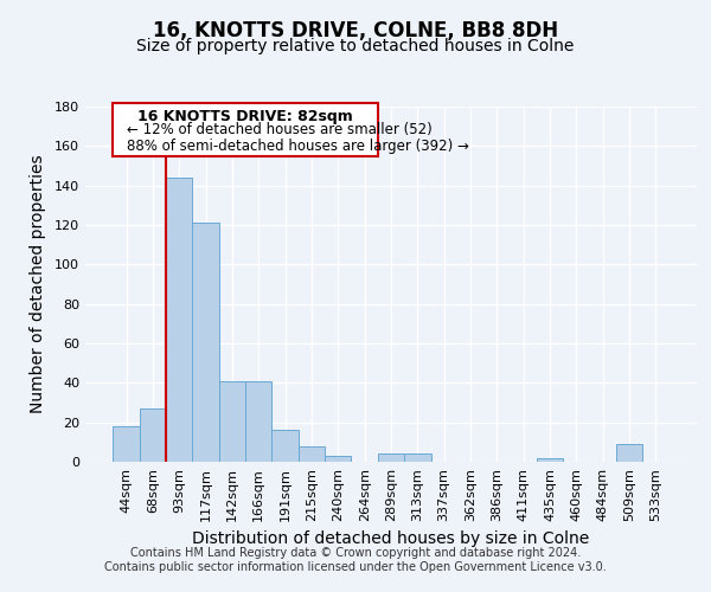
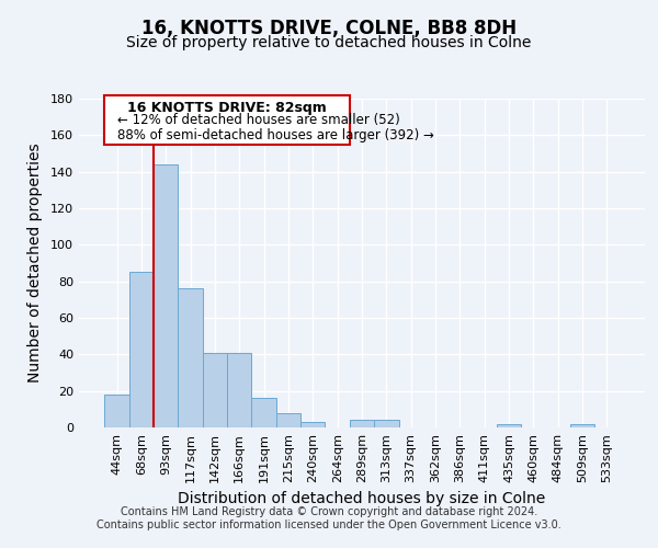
68sqm: 27 -> 85
117sqm: 121 -> 76
509sqm: 9 -> 2
